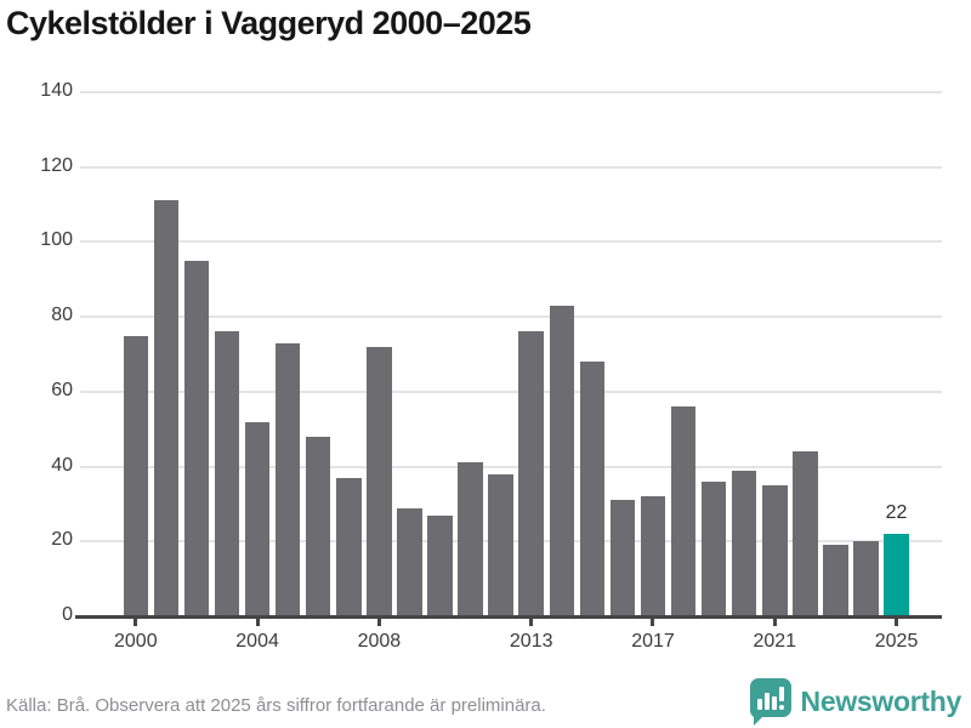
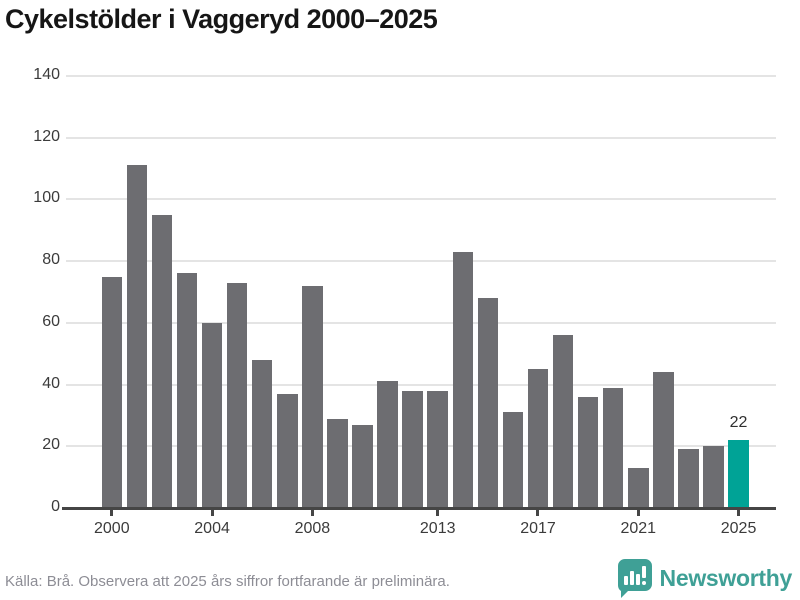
2004: 52 -> 60
2013: 76 -> 38
2017: 32 -> 45
2021: 35 -> 13
